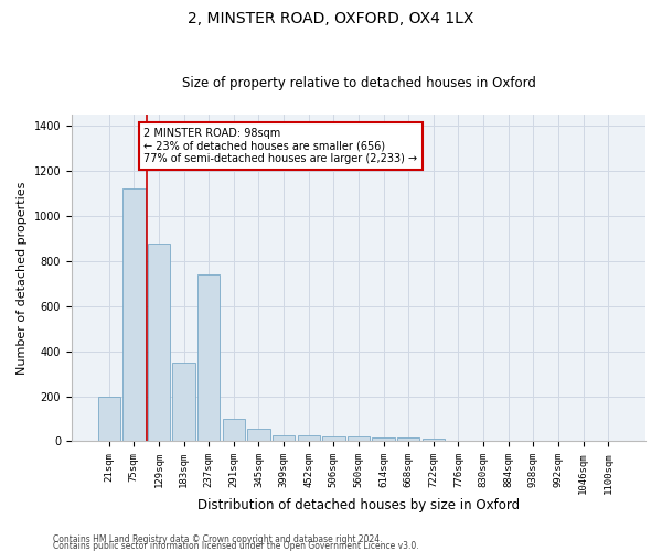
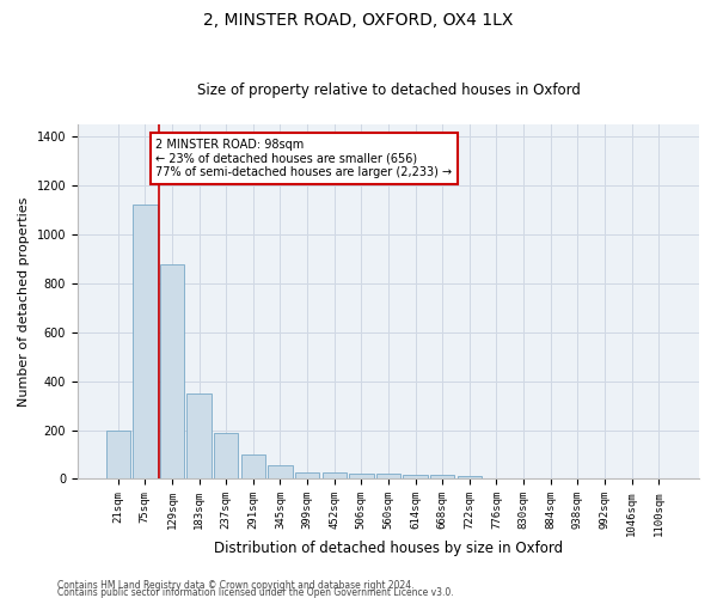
237sqm: 740 -> 190
